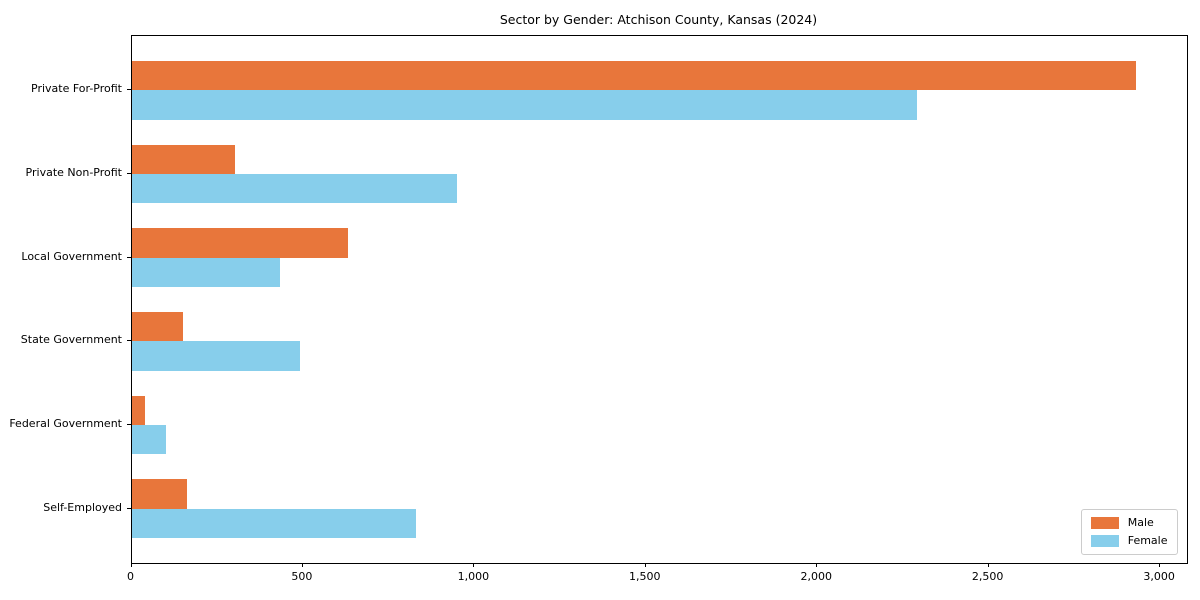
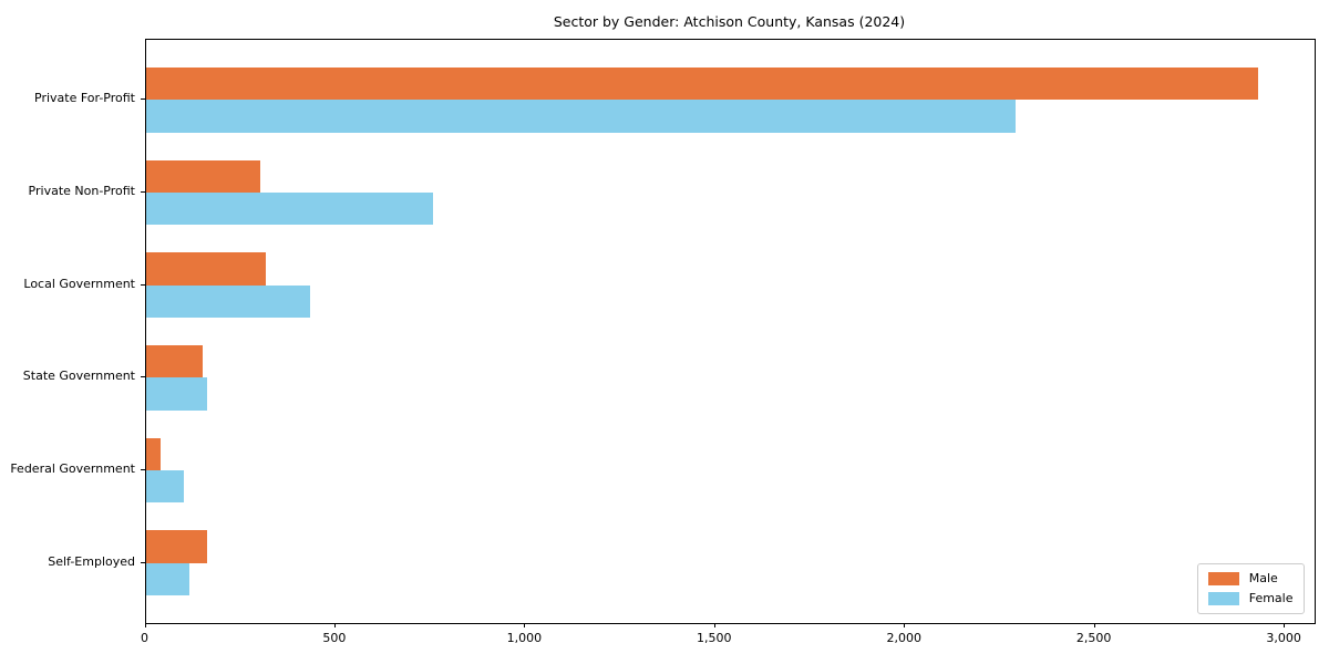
Female/Private Non-Profit: 950 -> 760
Male/Local Government: 630 -> 320
Female/State Government: 490 -> 160
Female/Self-Employed: 830 -> 120
